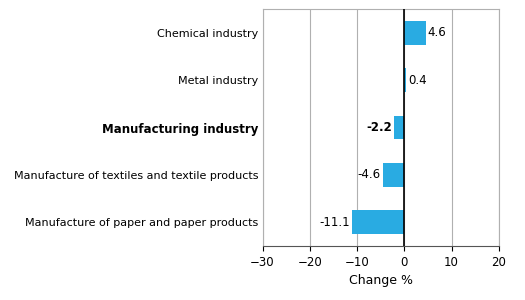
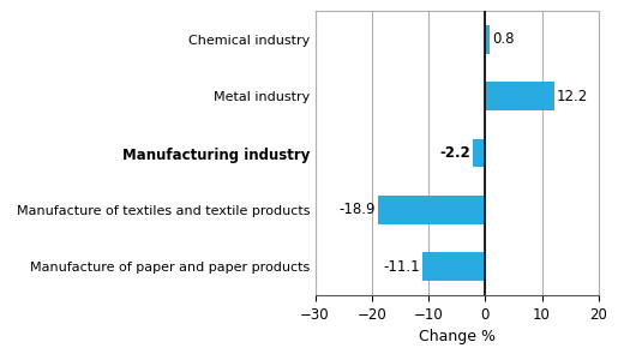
Chemical industry: 4.6 -> 0.8
Metal industry: 0.4 -> 12.2
Manufacture of textiles and textile products: -4.6 -> -18.9
